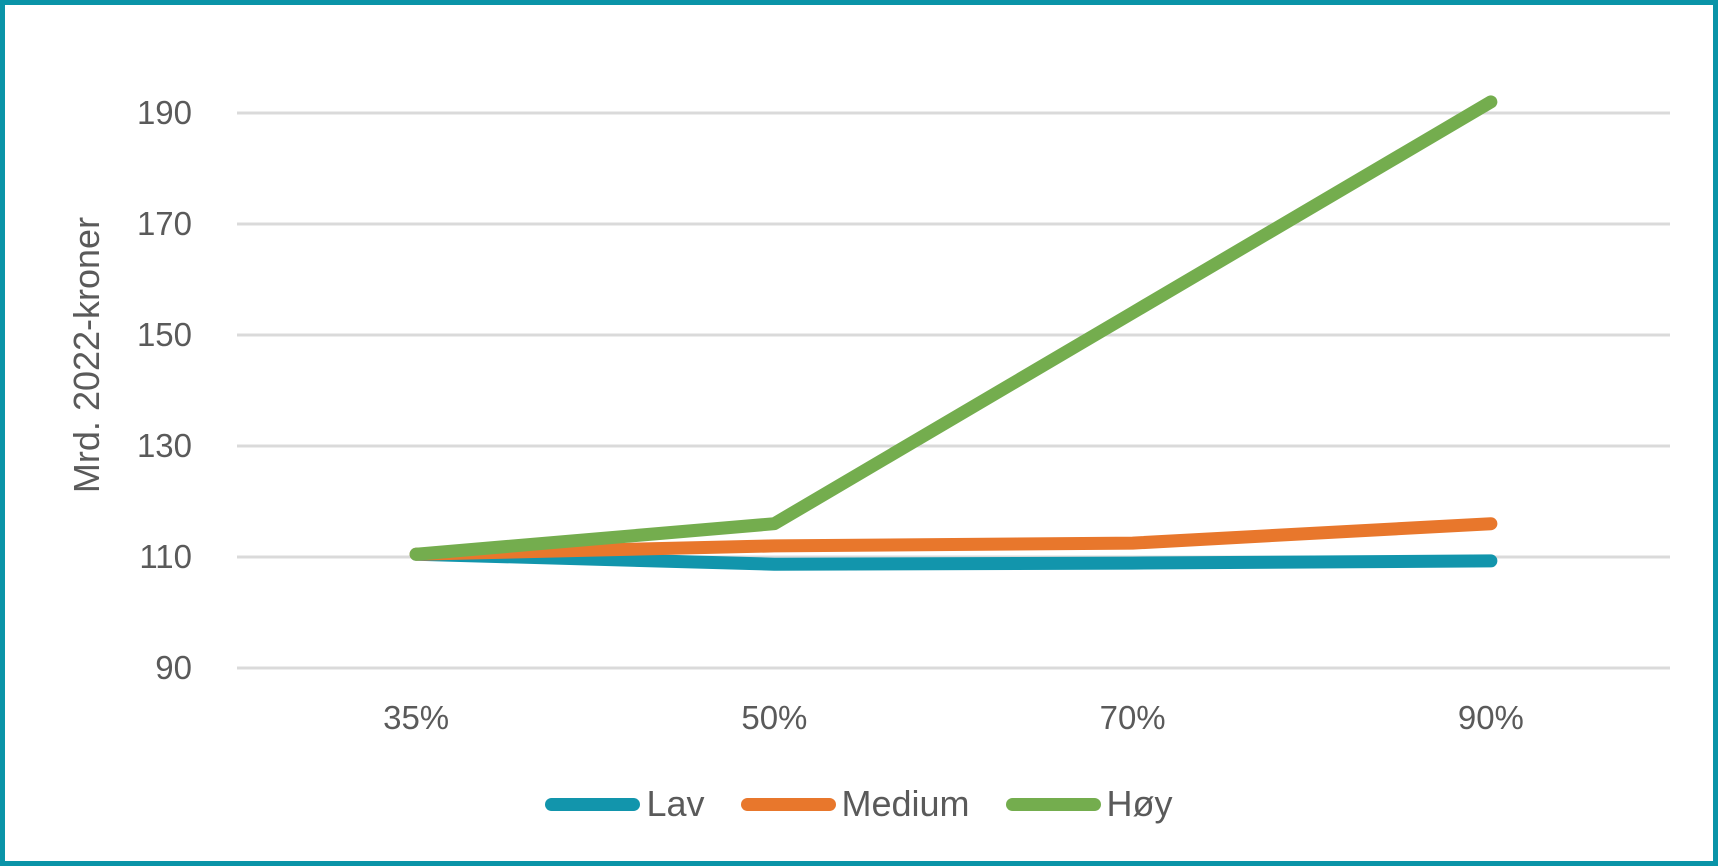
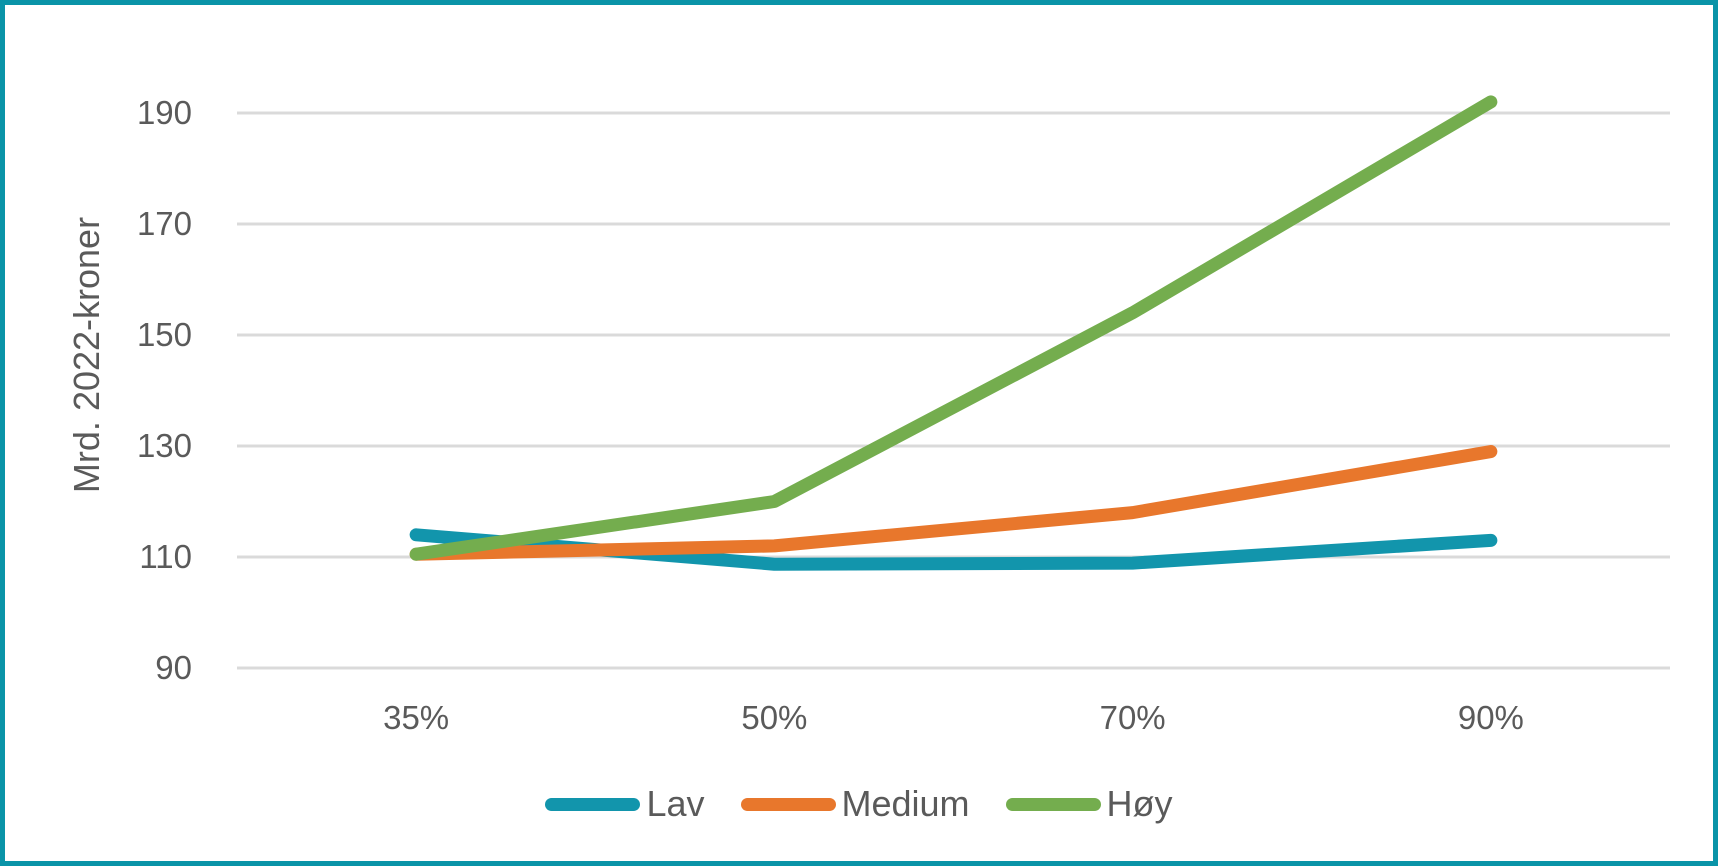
Lav/35%: 110 -> 114
Høy/50%: 116 -> 120
Medium/70%: 112 -> 118
Lav/90%: 109 -> 113
Medium/90%: 116 -> 129
